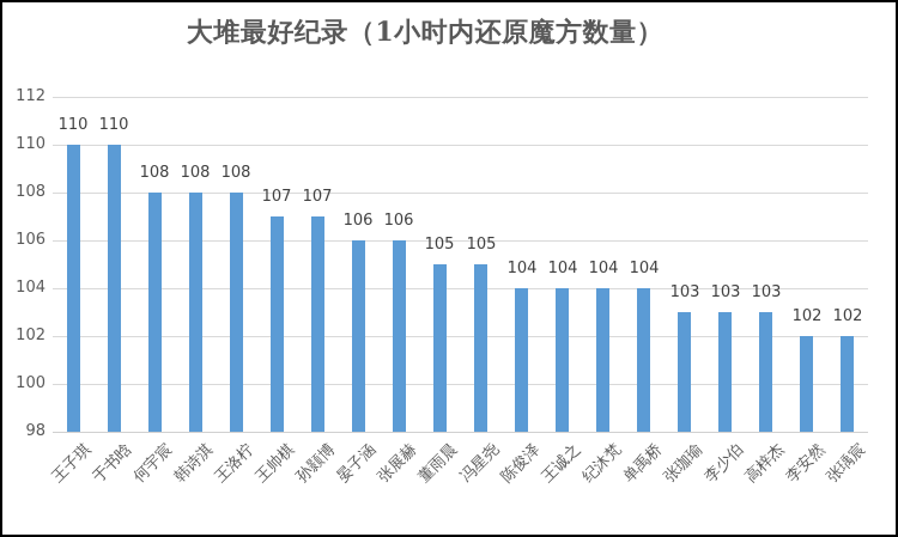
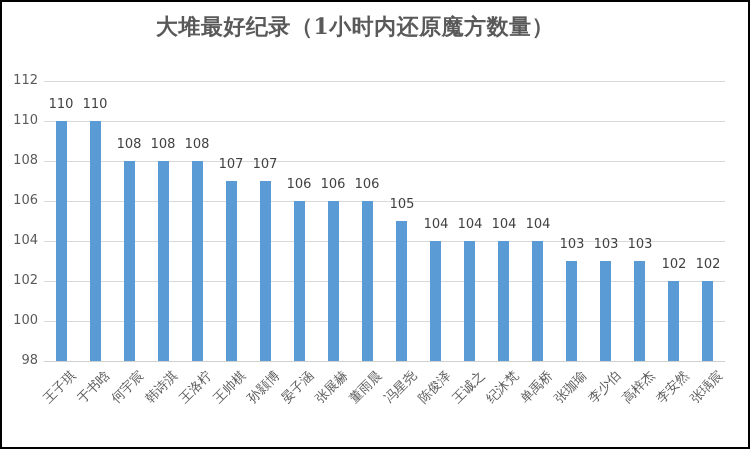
董雨晨: 105 -> 106
